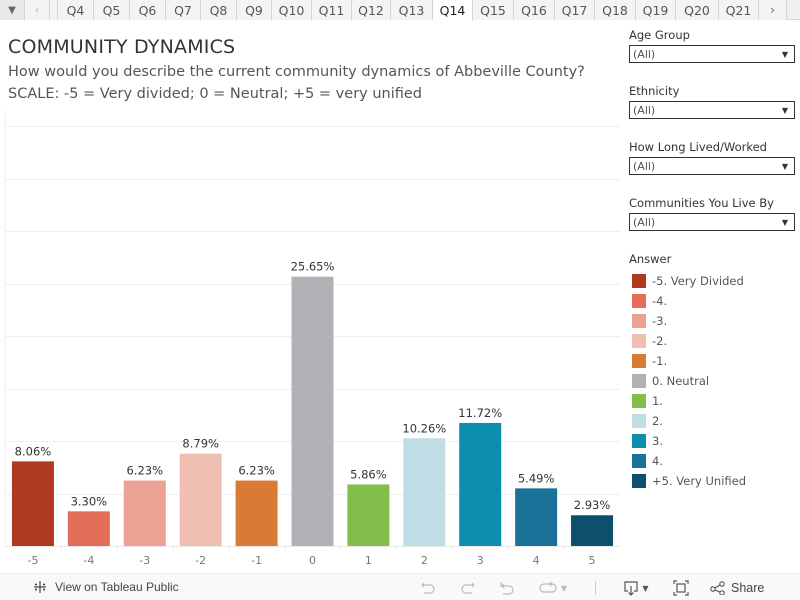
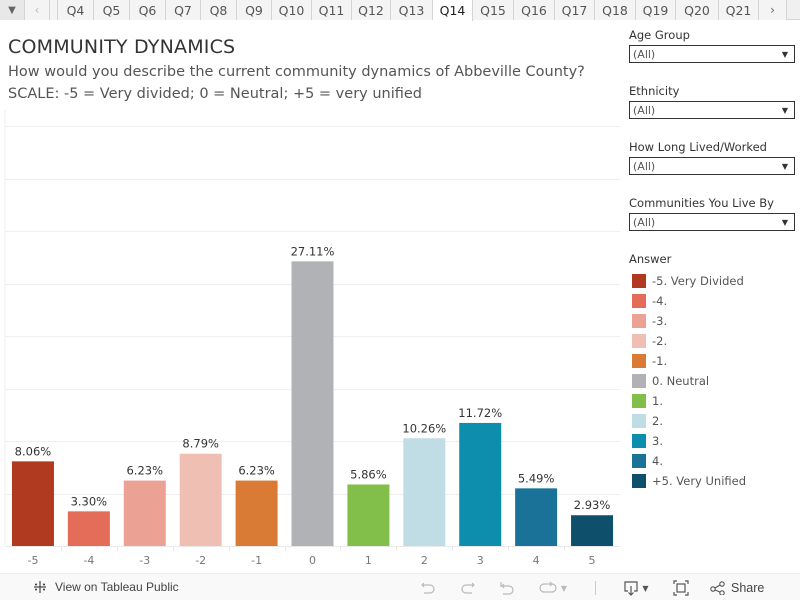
0: 25.65% -> 27.11%
